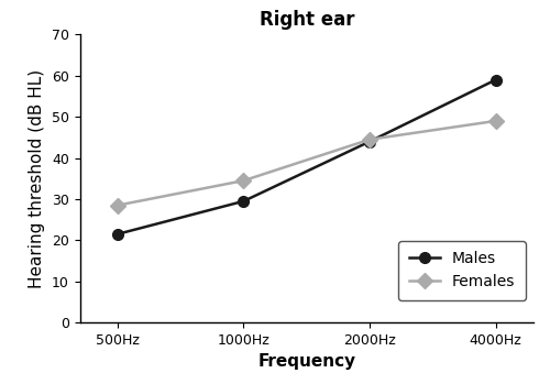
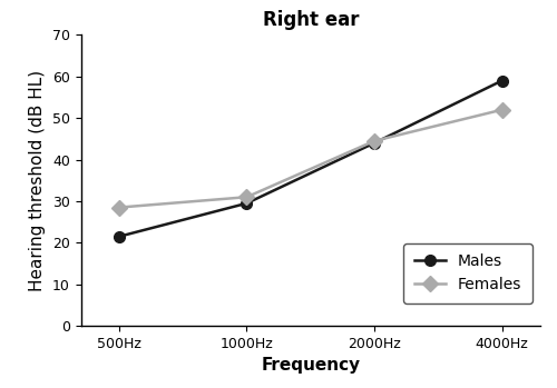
Females/1000Hz: 34.5 -> 31.0
Females/4000Hz: 49.0 -> 52.0
